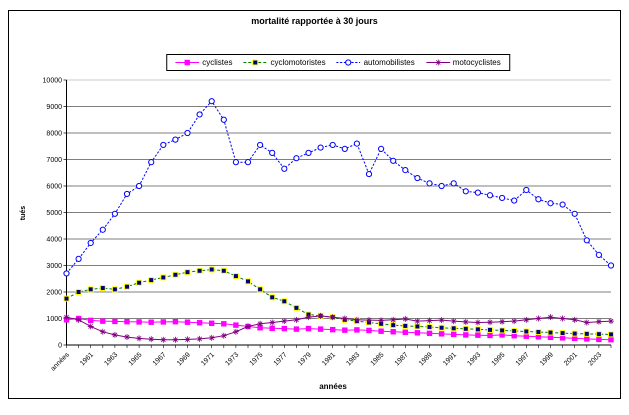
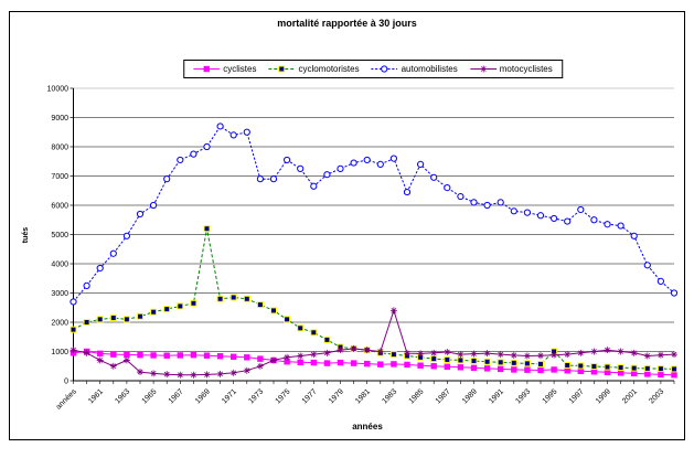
motocyclistes/1963: 400 -> 700
cyclomotoristes/1969: 2800 -> 5200
automobilistes/1971: 9200 -> 8400
motocyclistes/1983: 1000 -> 2400
cyclomotoristes/1995: 600 -> 1000
